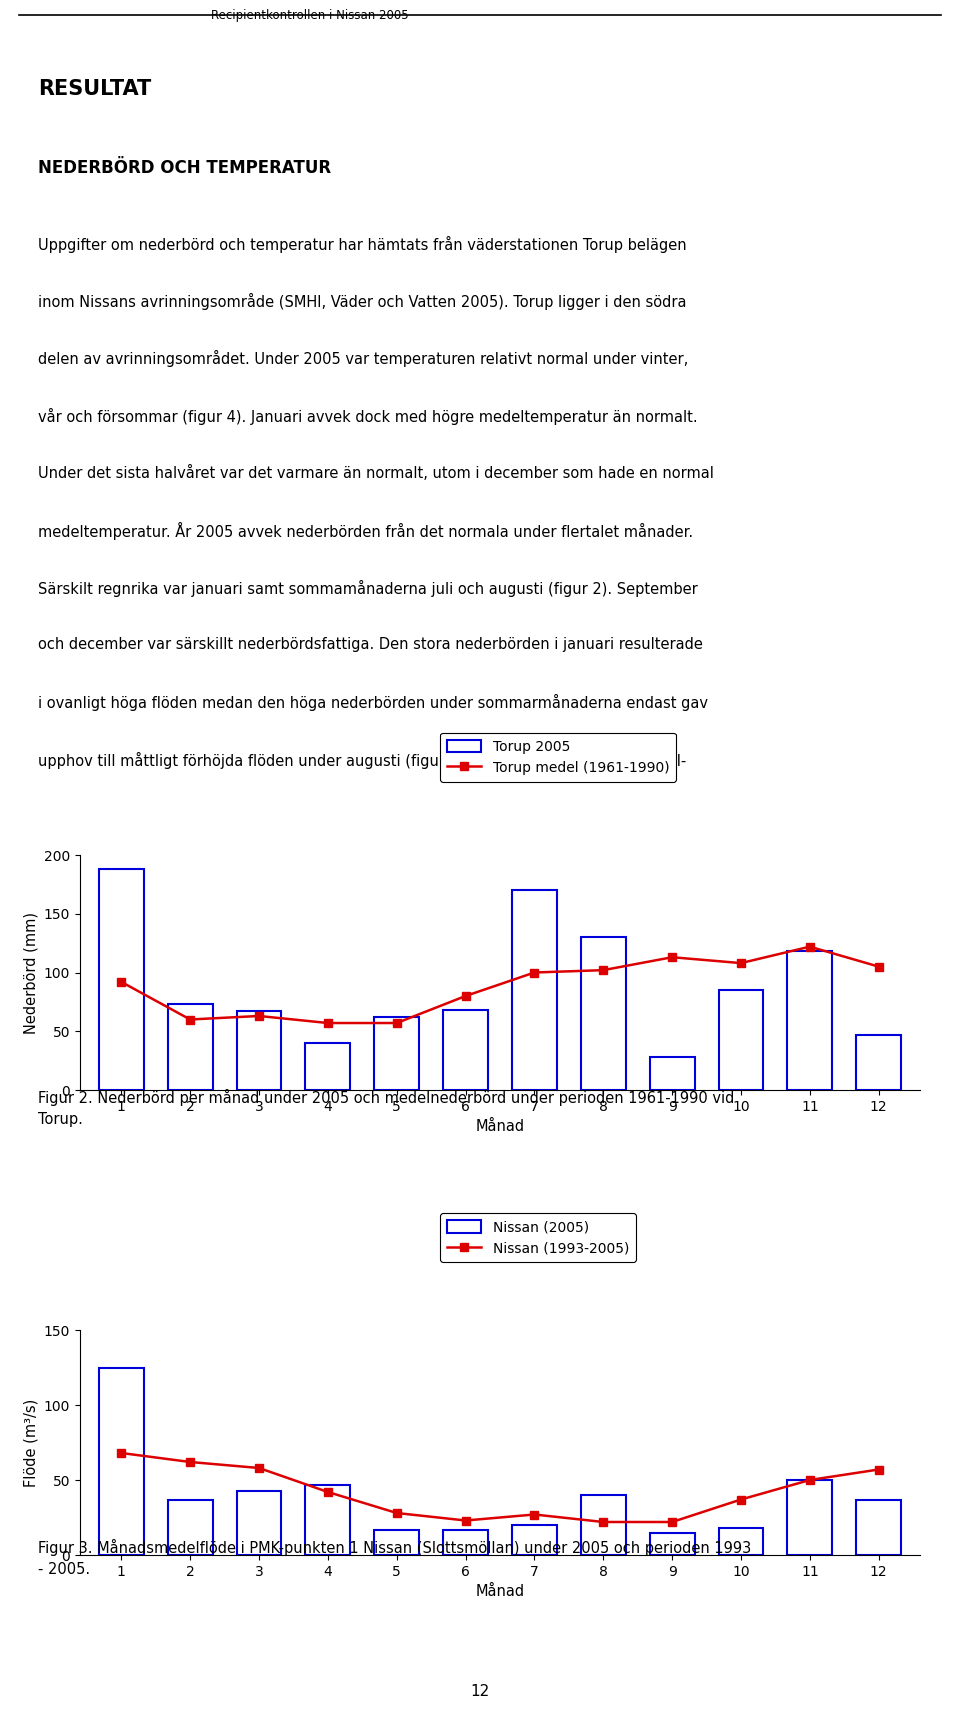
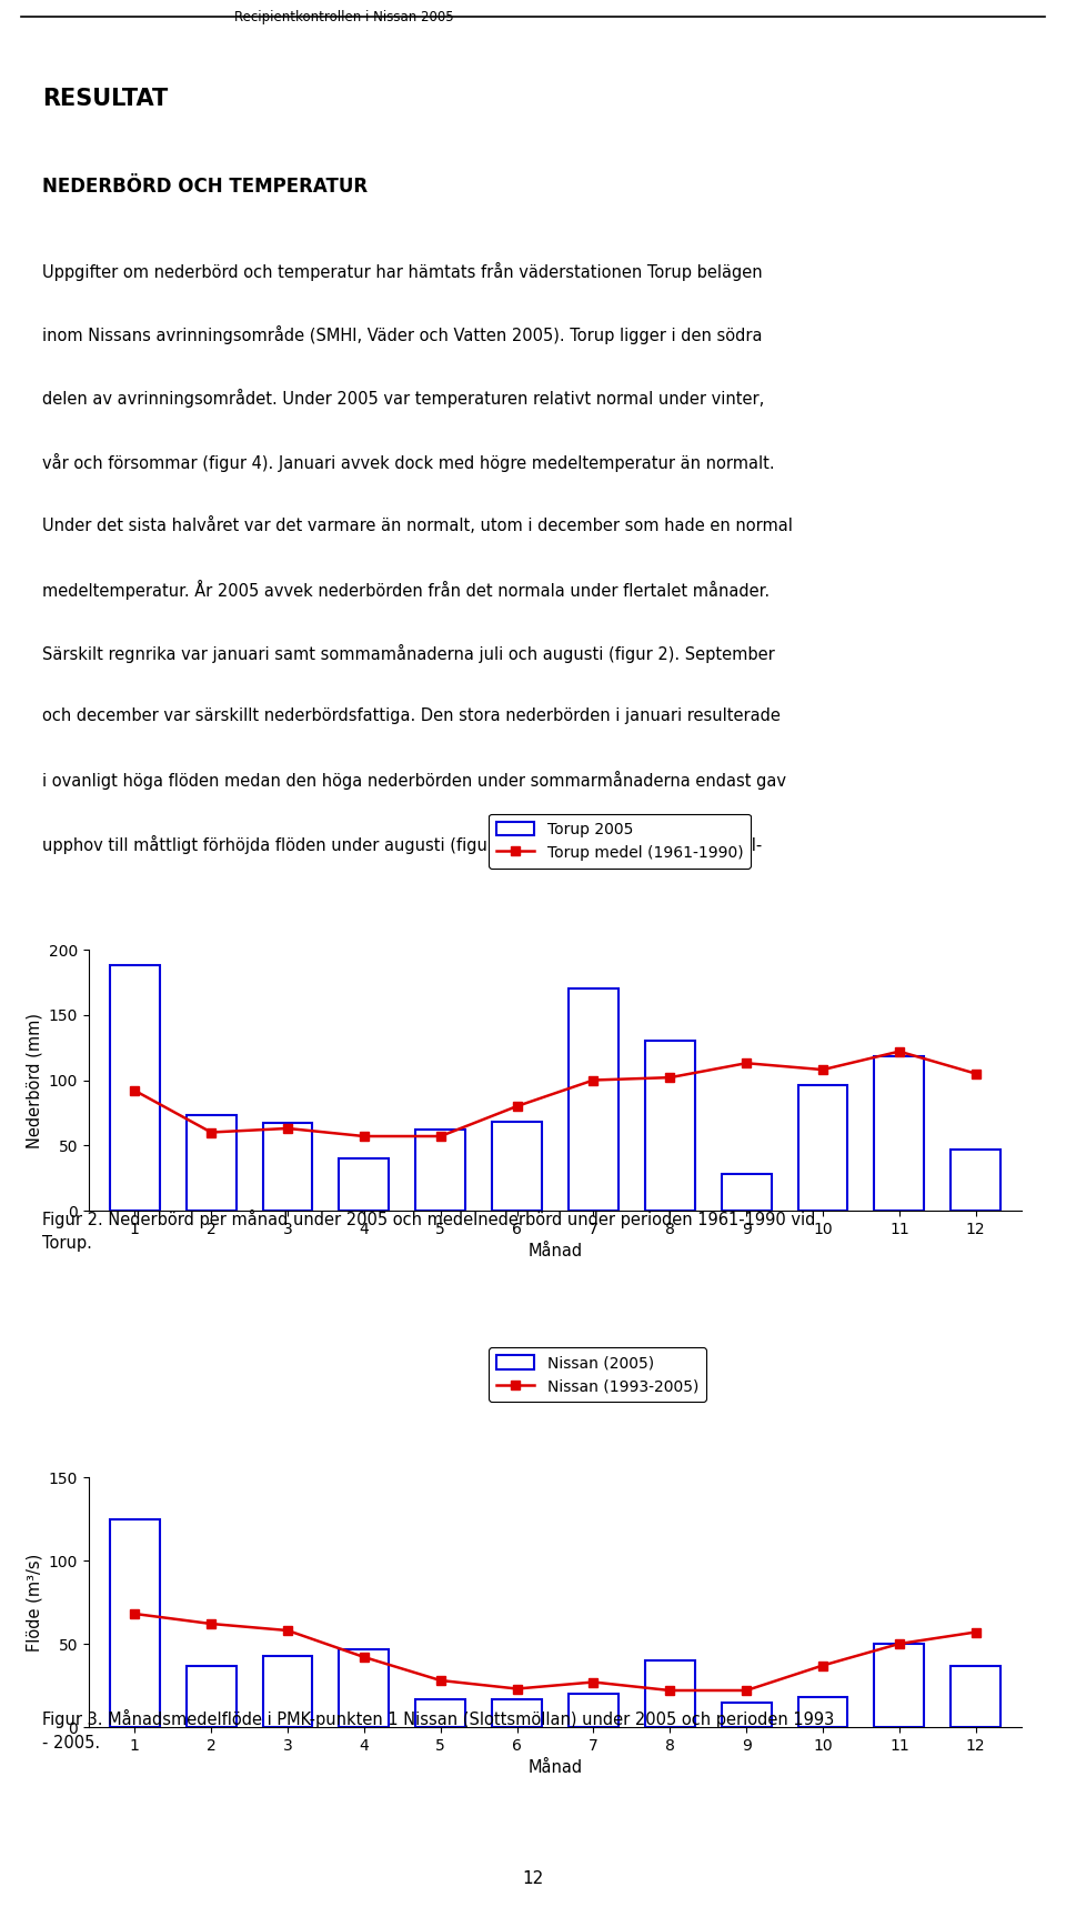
Torup 2005/10: 85 -> 96
